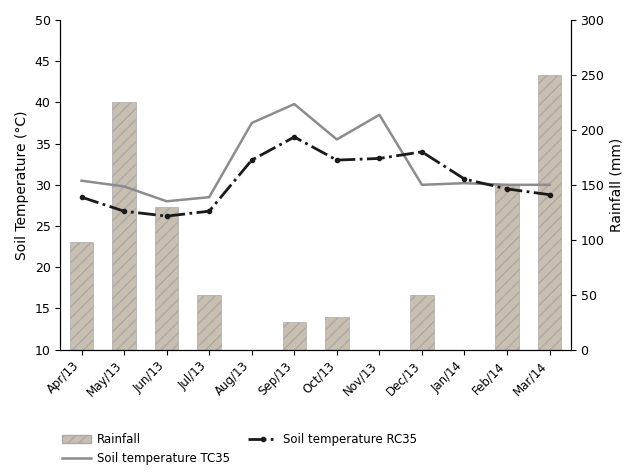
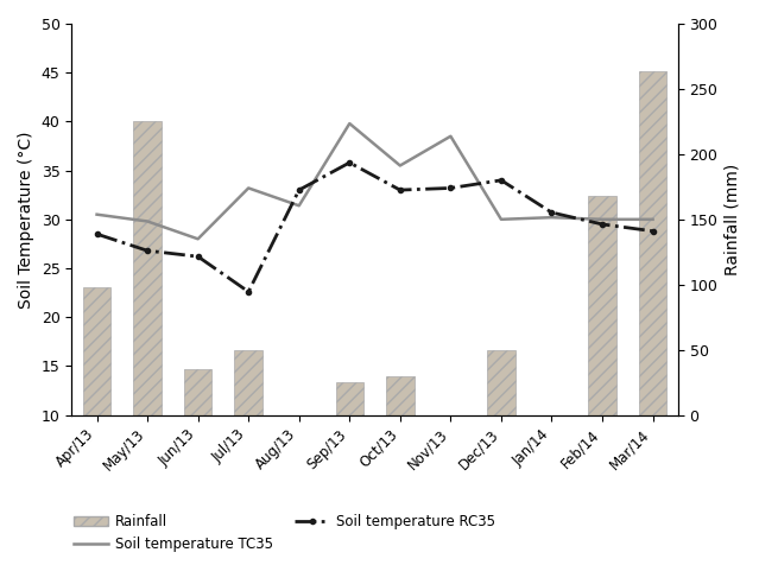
Rainfall/Jun/13: 130 -> 35
Soil temperature TC35/Jul/13: 28.5 -> 33.2
Soil temperature RC35/Jul/13: 26.8 -> 22.6
Soil temperature TC35/Aug/13: 37.5 -> 31.4
Rainfall/Feb/14: 150 -> 168
Rainfall/Mar/14: 250 -> 264
